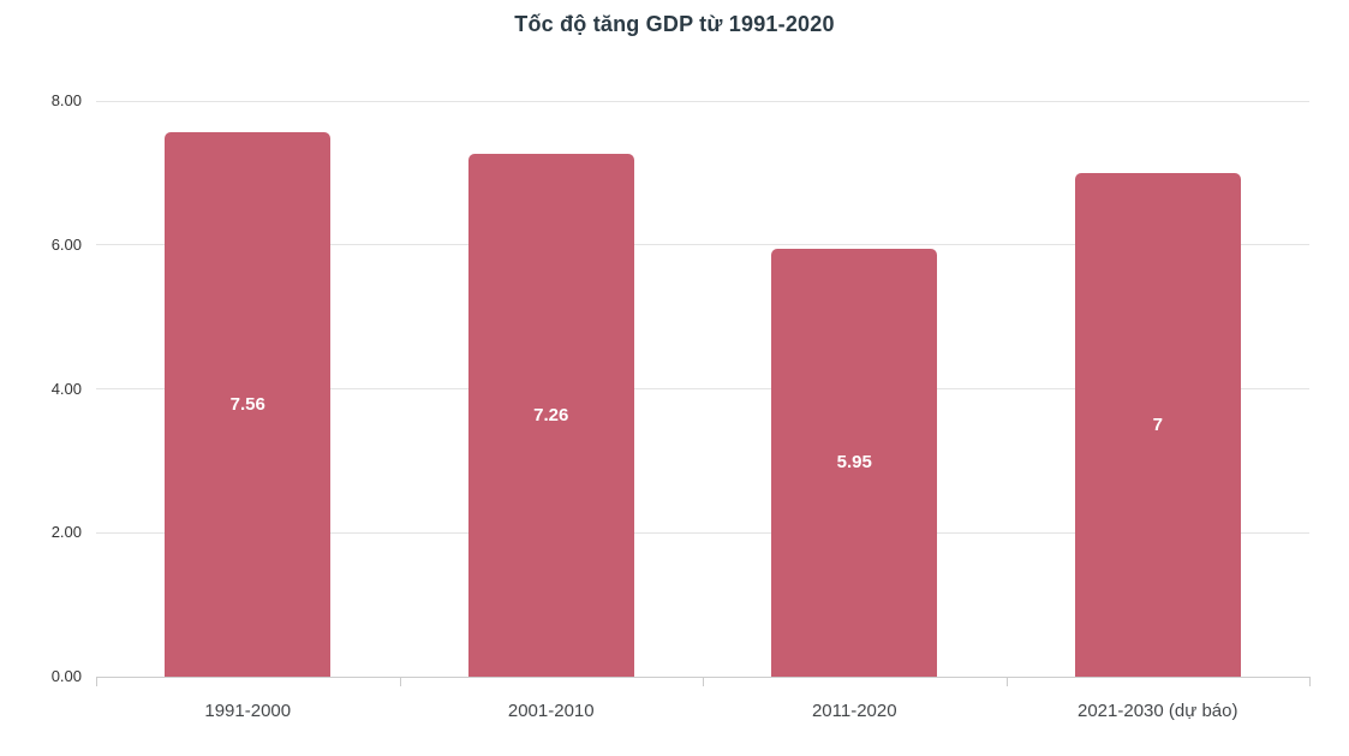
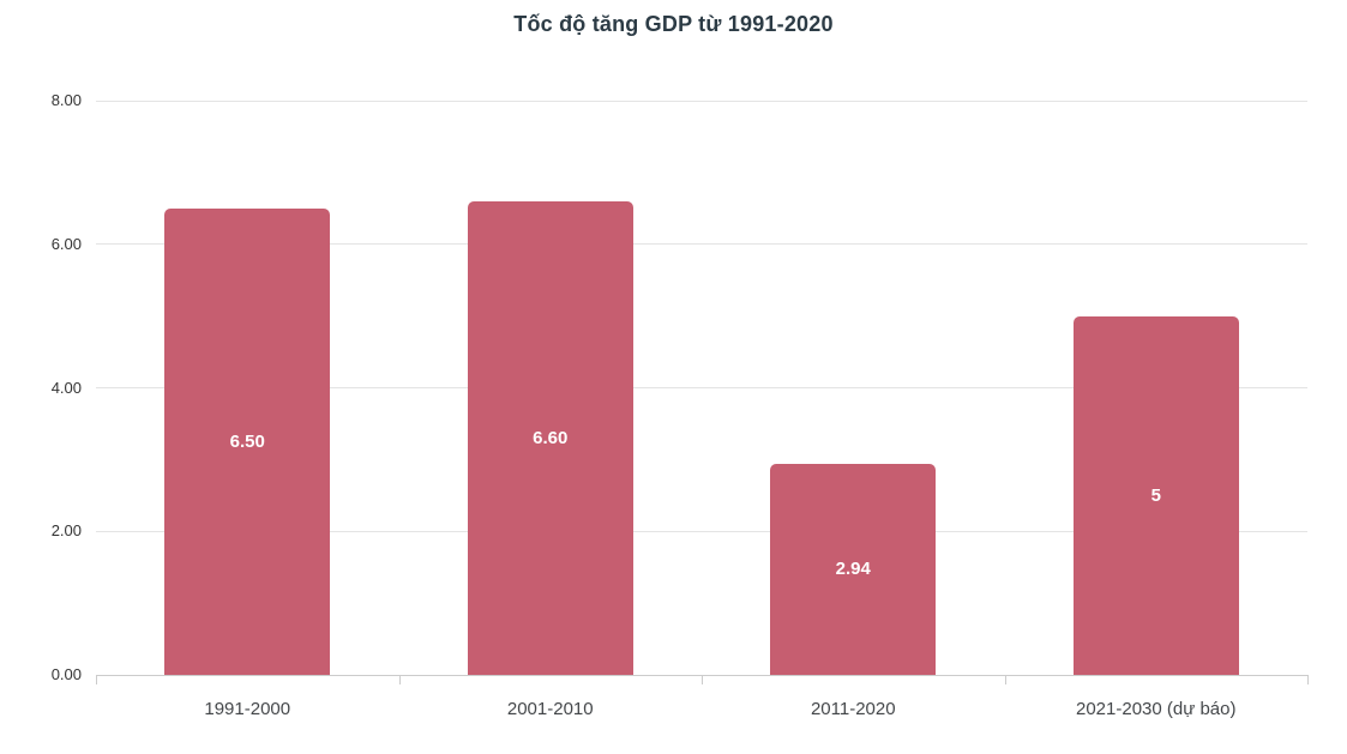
1991-2000: 7.56 -> 6.50
2001-2010: 7.26 -> 6.60
2011-2020: 5.95 -> 2.94
2021-2030 (dự báo): 7 -> 5
